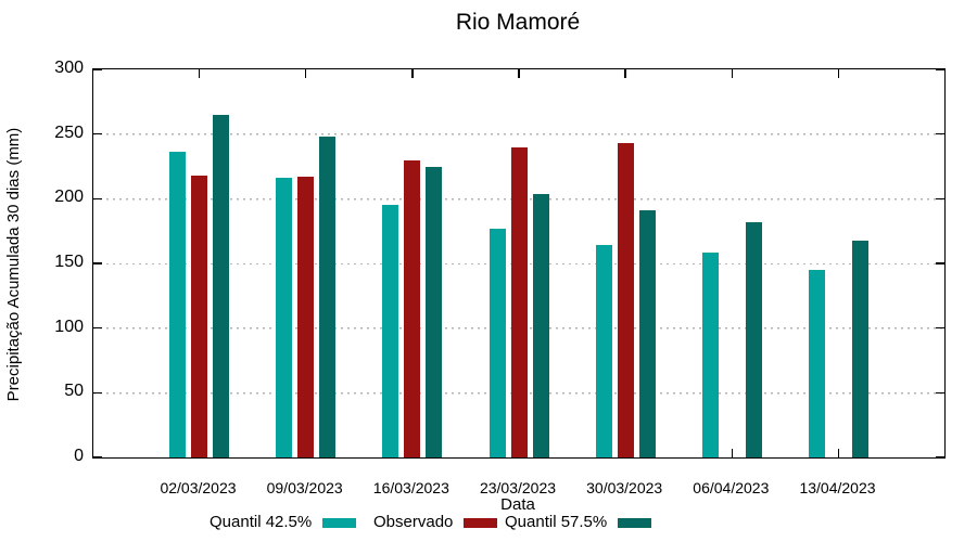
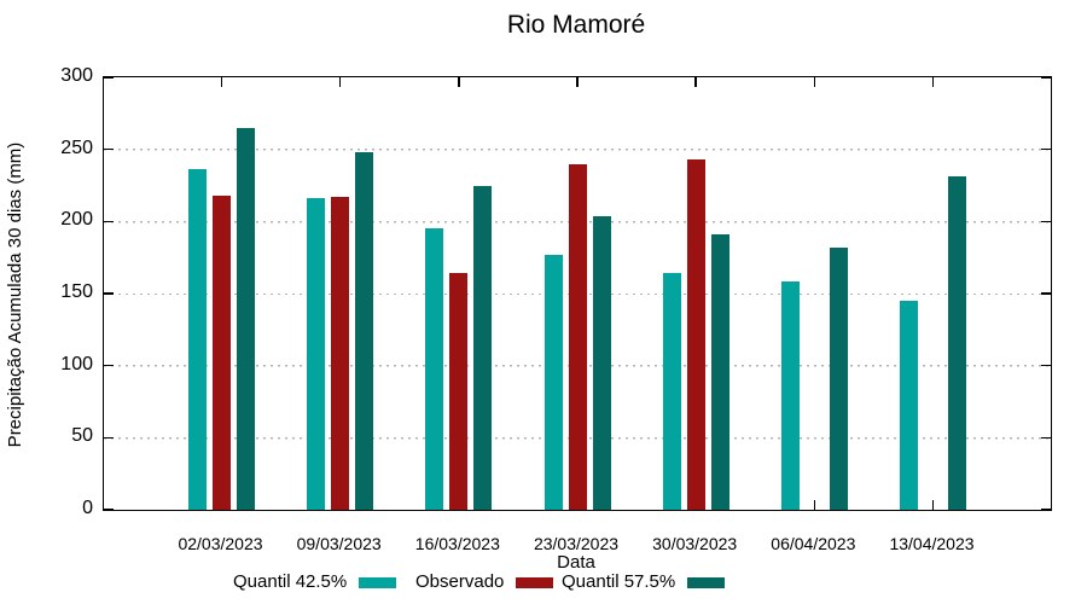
Observado/16/03/2023: 230 -> 164
Quantil 57.5%/13/04/2023: 168 -> 231
